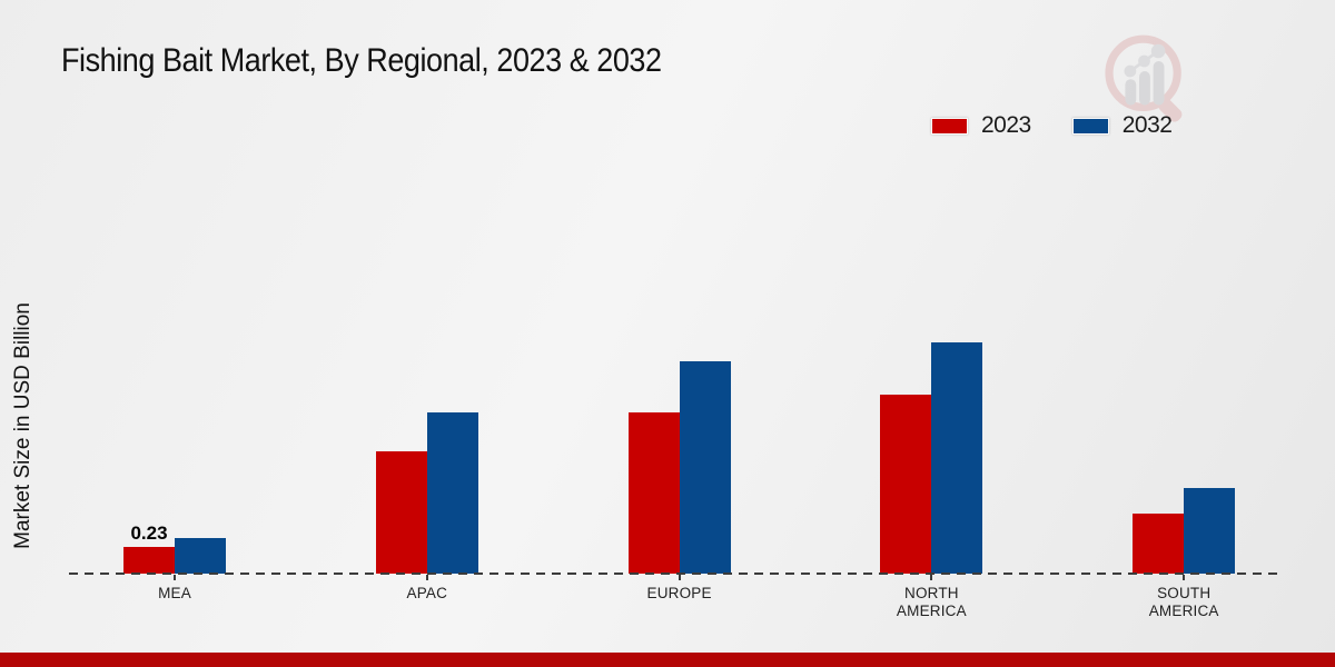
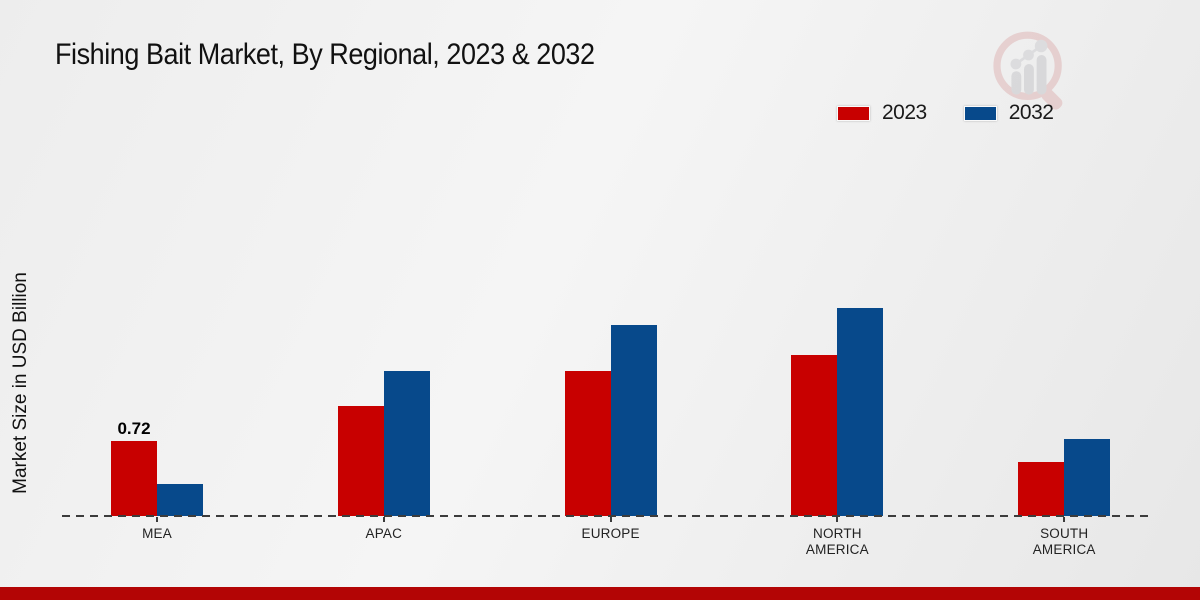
2023/MEA: 0.23 -> 0.72
